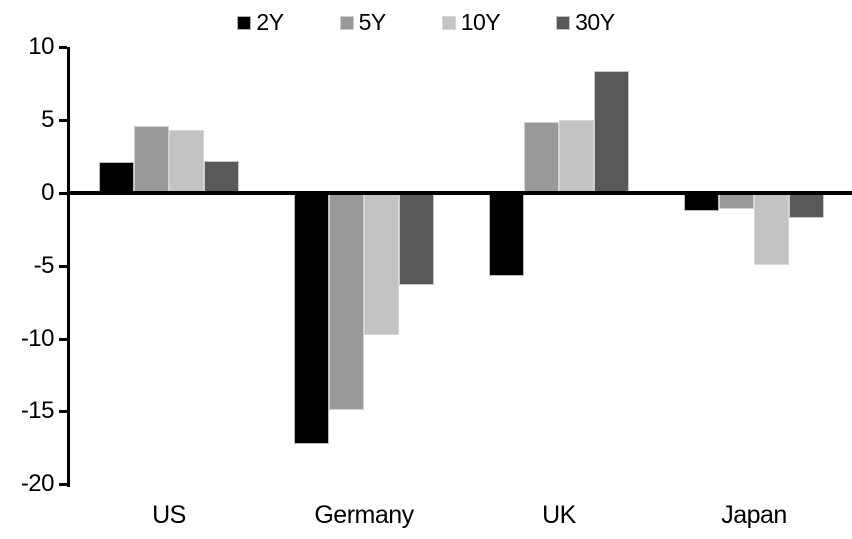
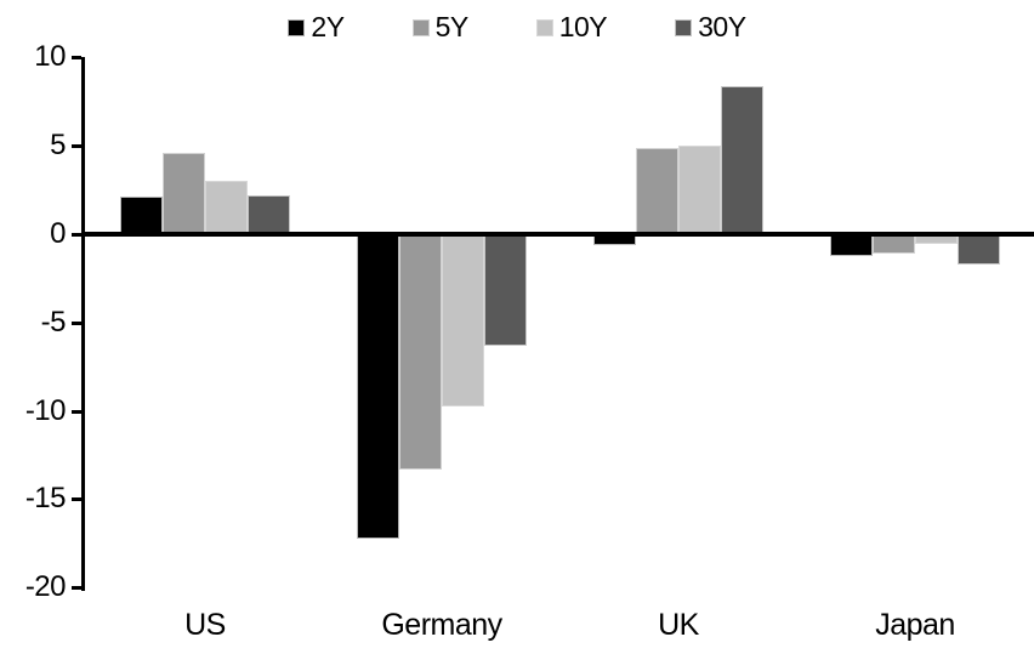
10Y/US: 4.3 -> 3.0
5Y/Germany: -15.0 -> -13.4
2Y/UK: -5.8 -> -0.7
10Y/Japan: -5.0 -> -0.6
